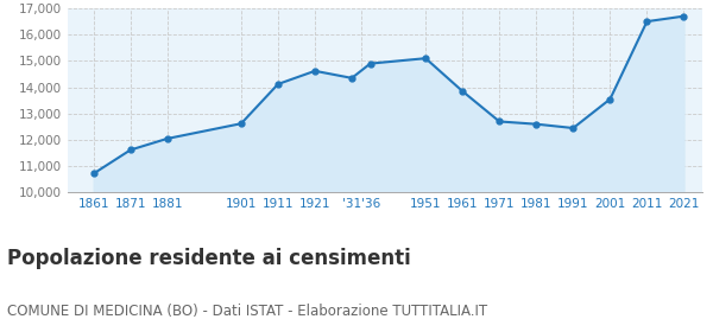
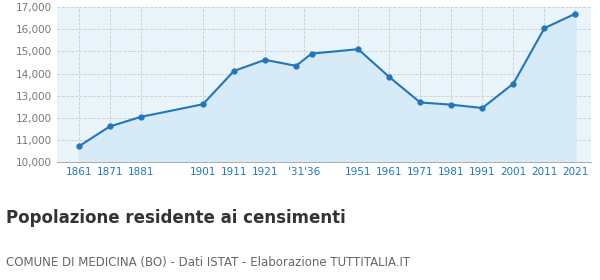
2011: 16,500 -> 16,050
